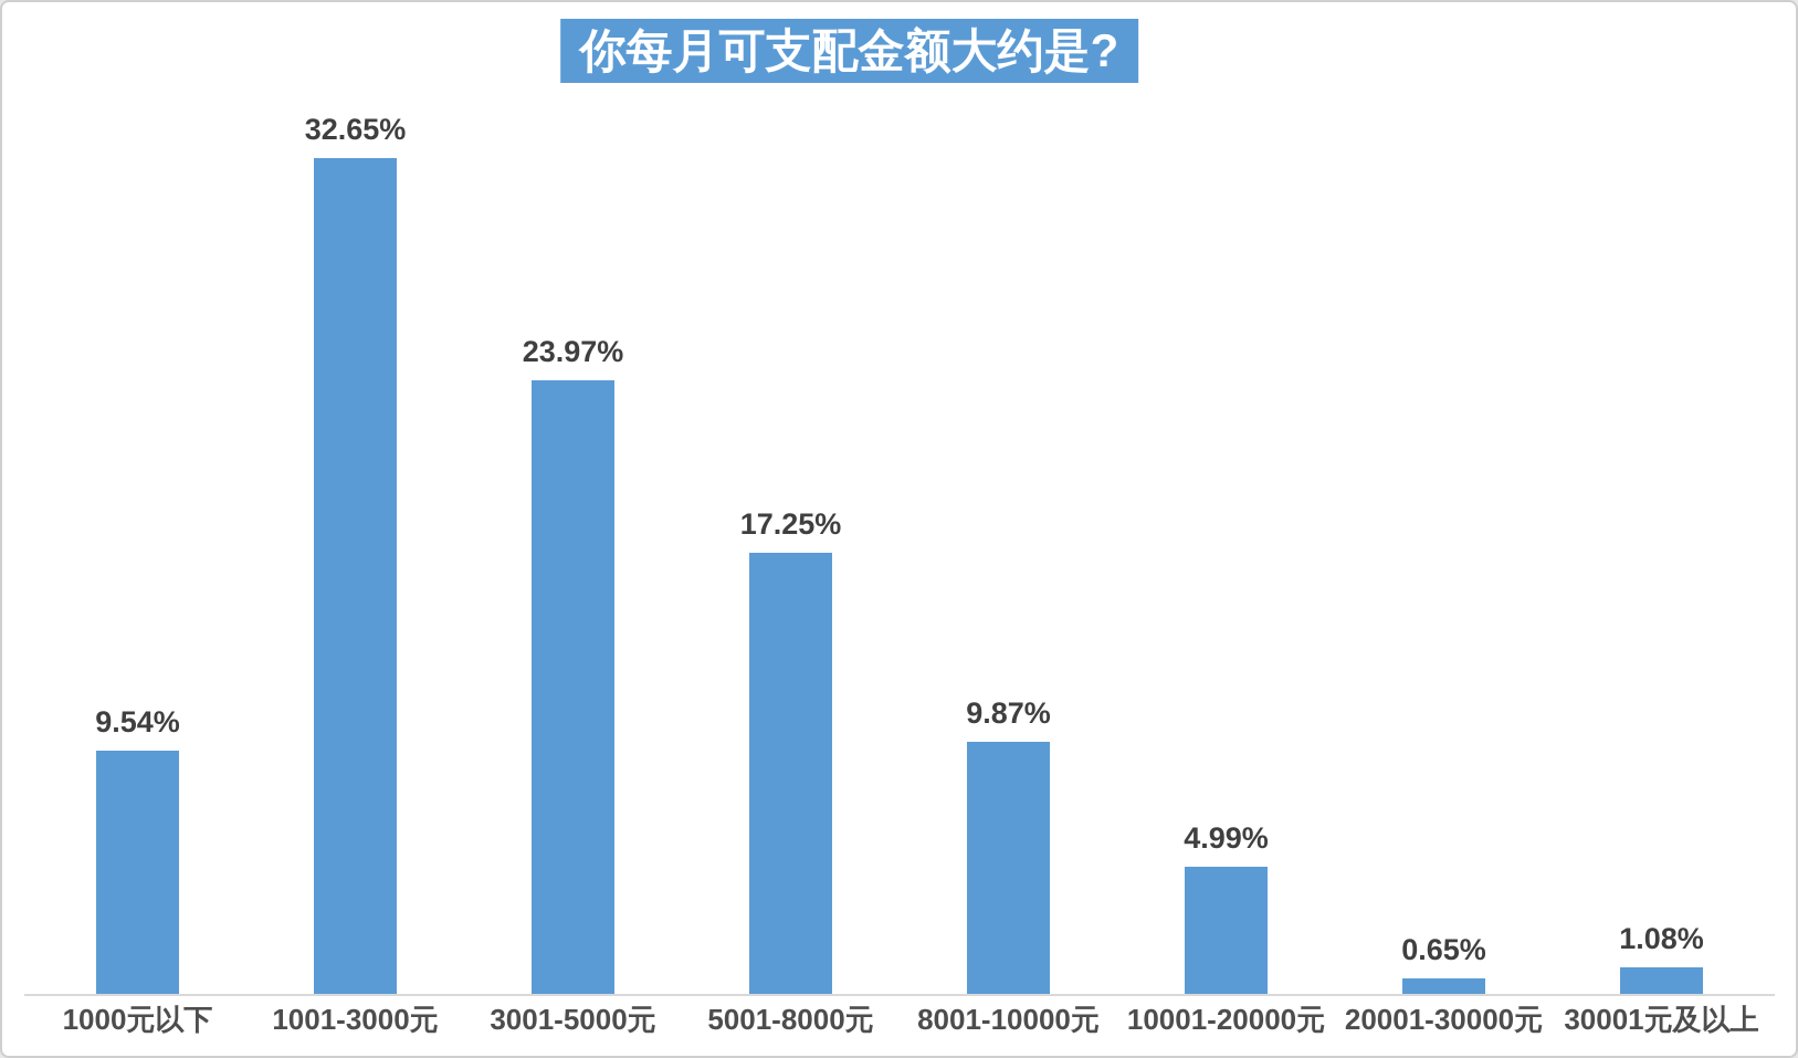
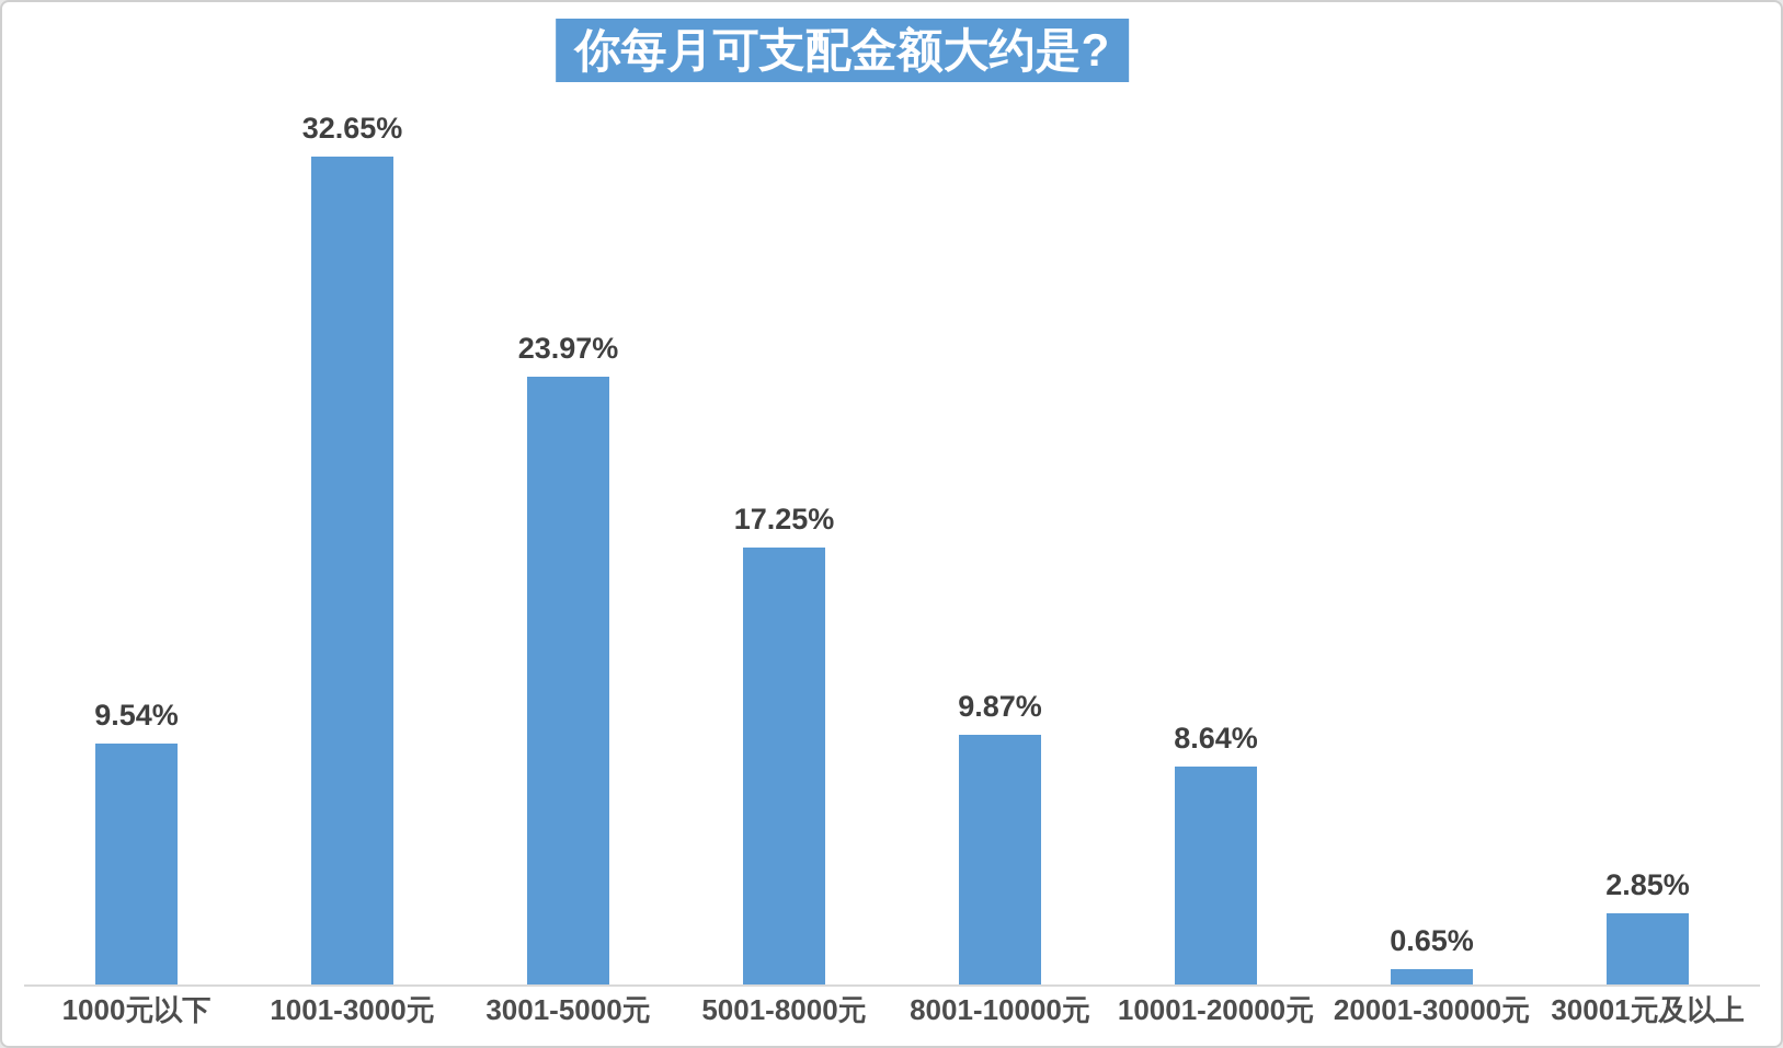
10001-20000元: 4.99% -> 8.64%
30001元及以上: 1.08% -> 2.85%
